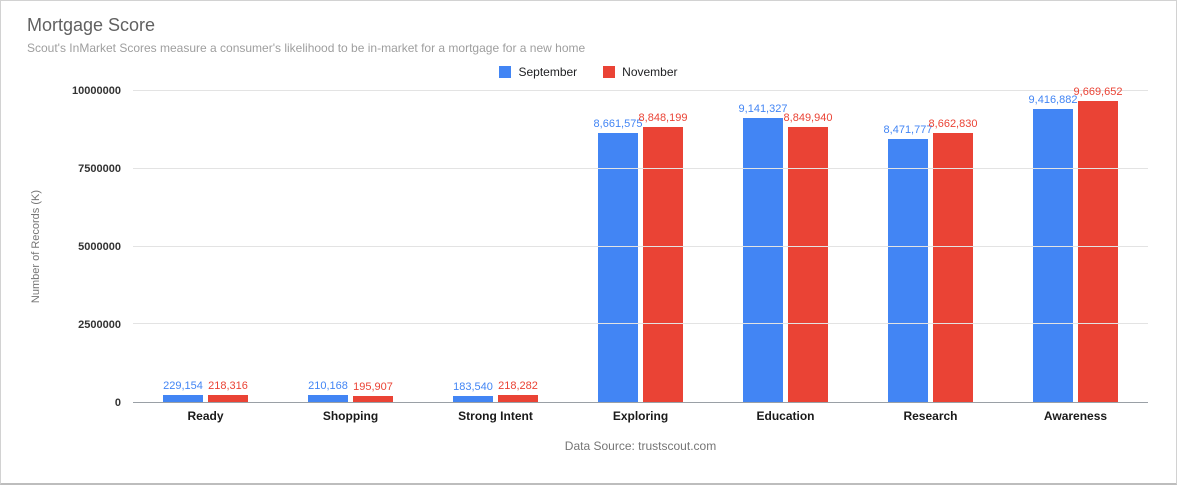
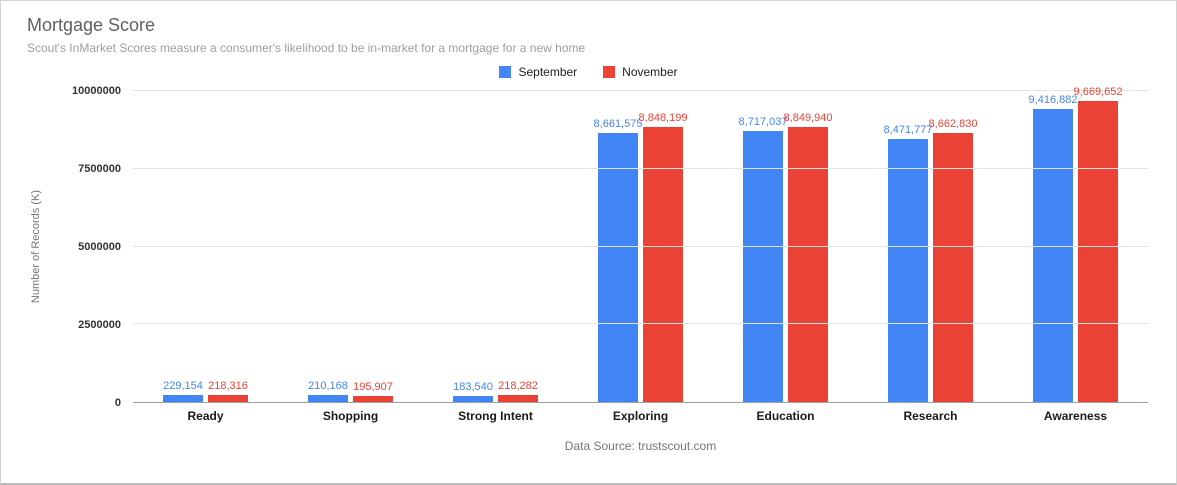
September/Education: 9,141,327 -> 8,717,037
